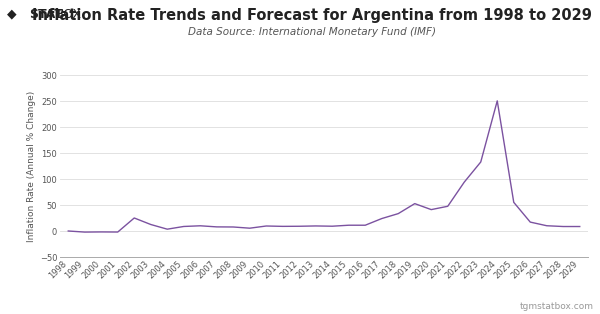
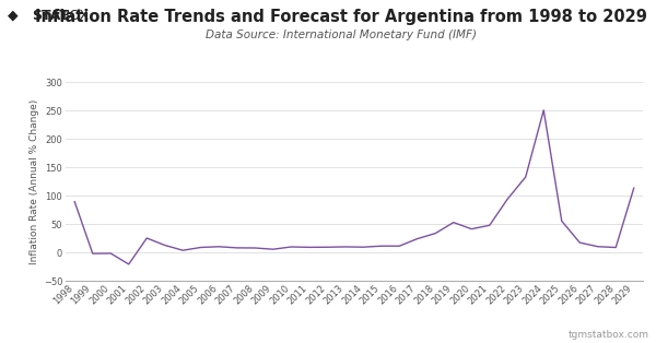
1998: 1 -> 90
2001: -1 -> -20
2029: 10 -> 114
